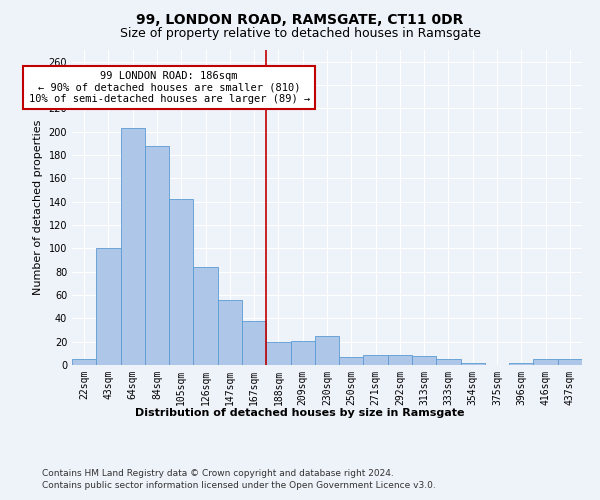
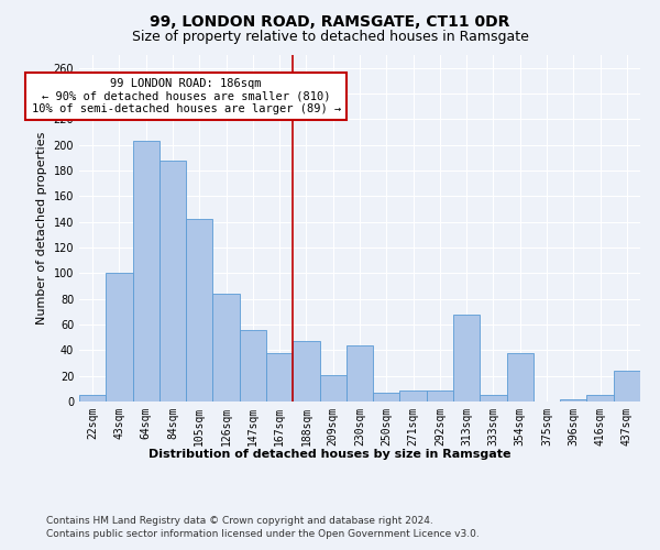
188sqm: 20 -> 47
230sqm: 25 -> 44
313sqm: 8 -> 68
354sqm: 2 -> 38
437sqm: 5 -> 24
